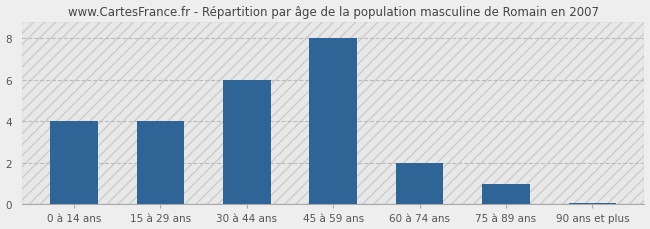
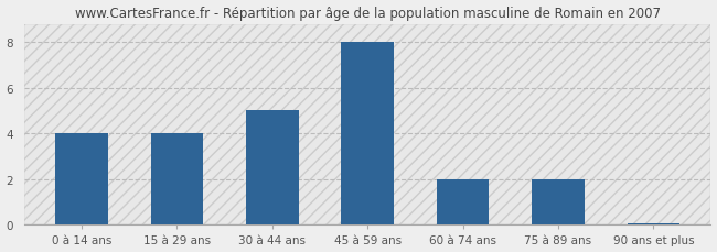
30 à 44 ans: 6.00 -> 5.00
75 à 89 ans: 1.00 -> 2.00
